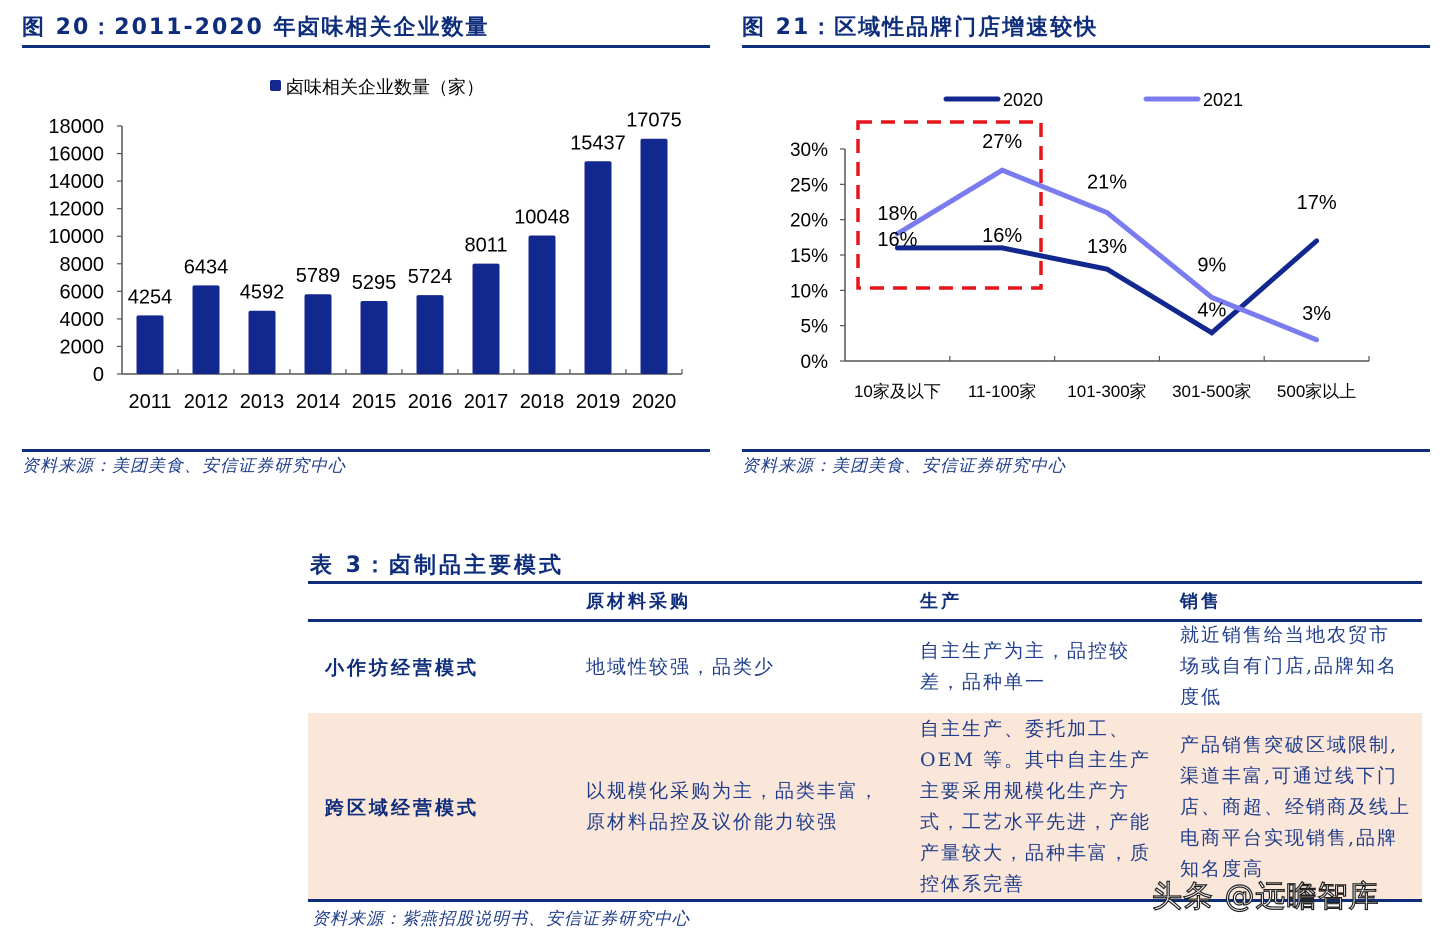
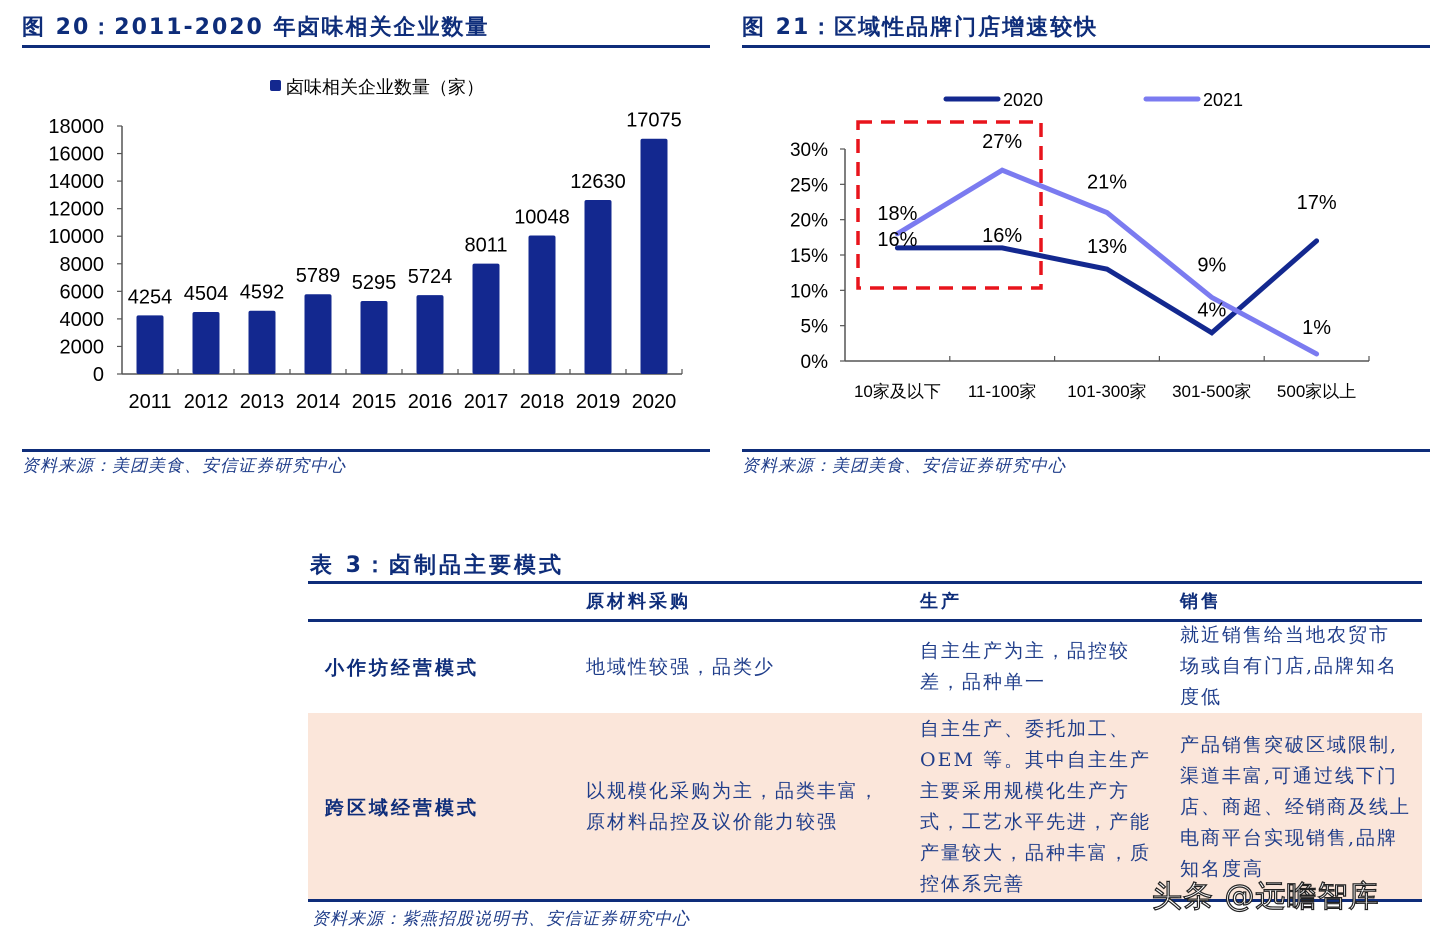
图 20：2011-2020 年卤味相关企业数量/2012: 6434 -> 4504
图 20：2011-2020 年卤味相关企业数量/2019: 15437 -> 12630
图 21：区域性品牌门店增速较快/2021/500家以上: 3% -> 1%
